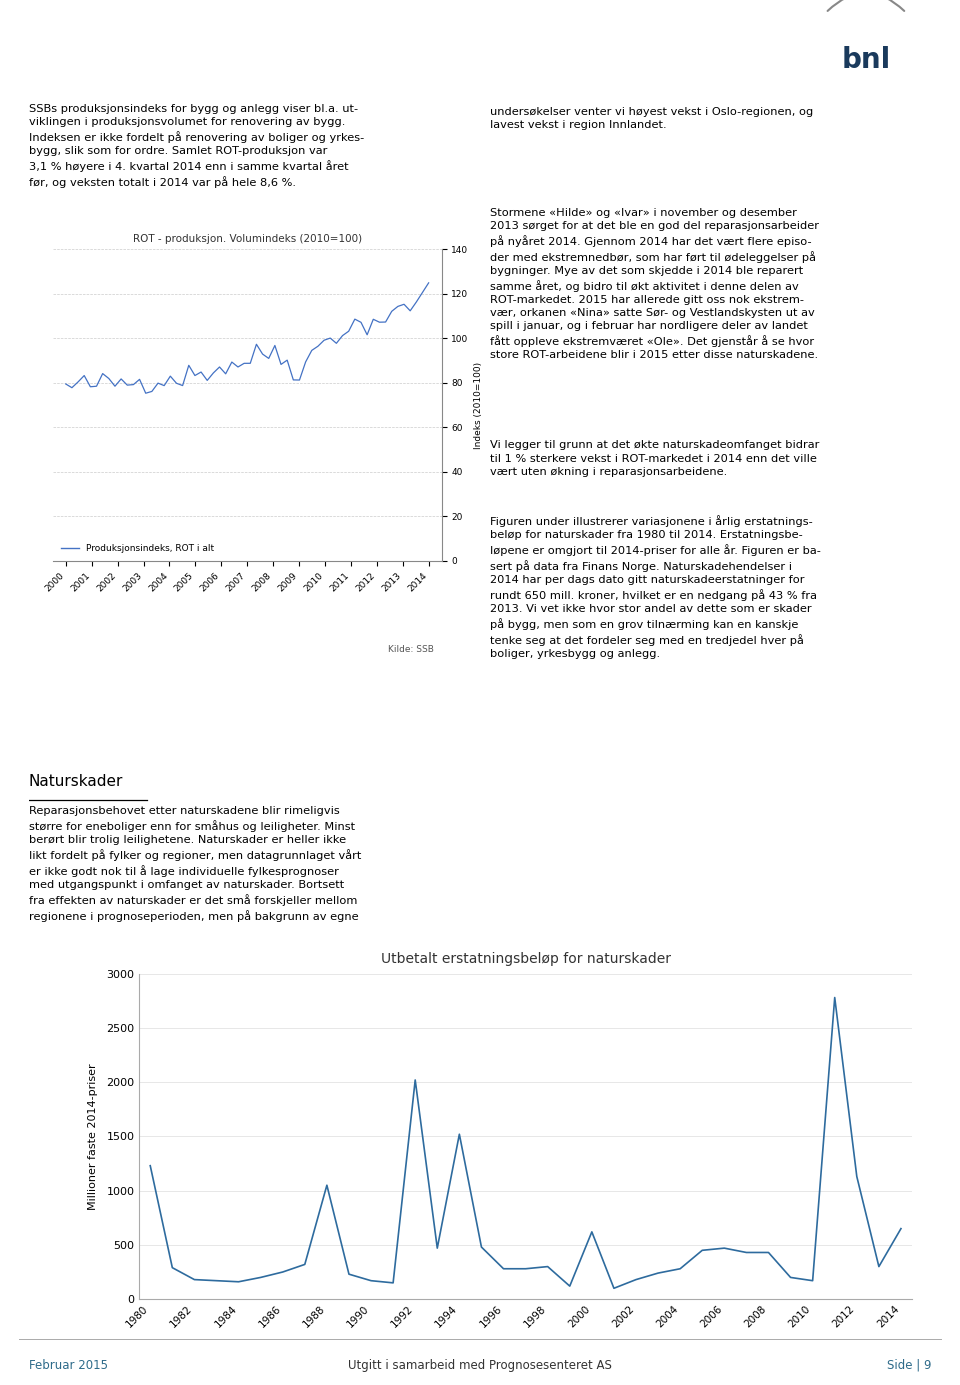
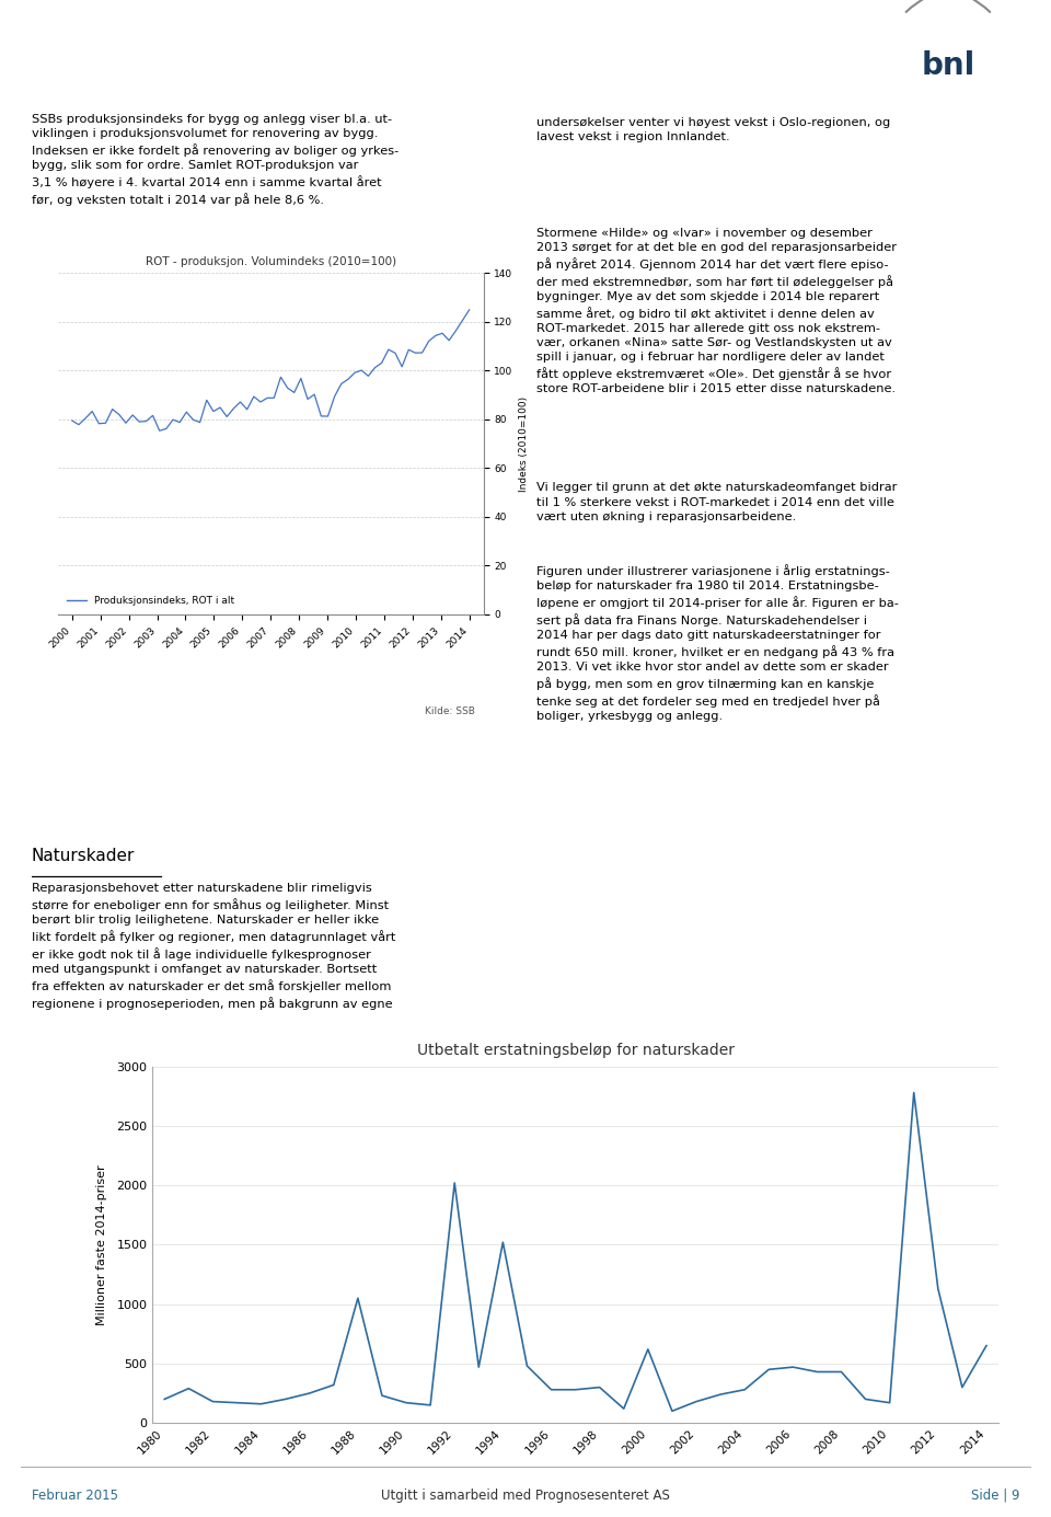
Utbetalt erstatningsbeløp for naturskader/1980: 1230 -> 200
